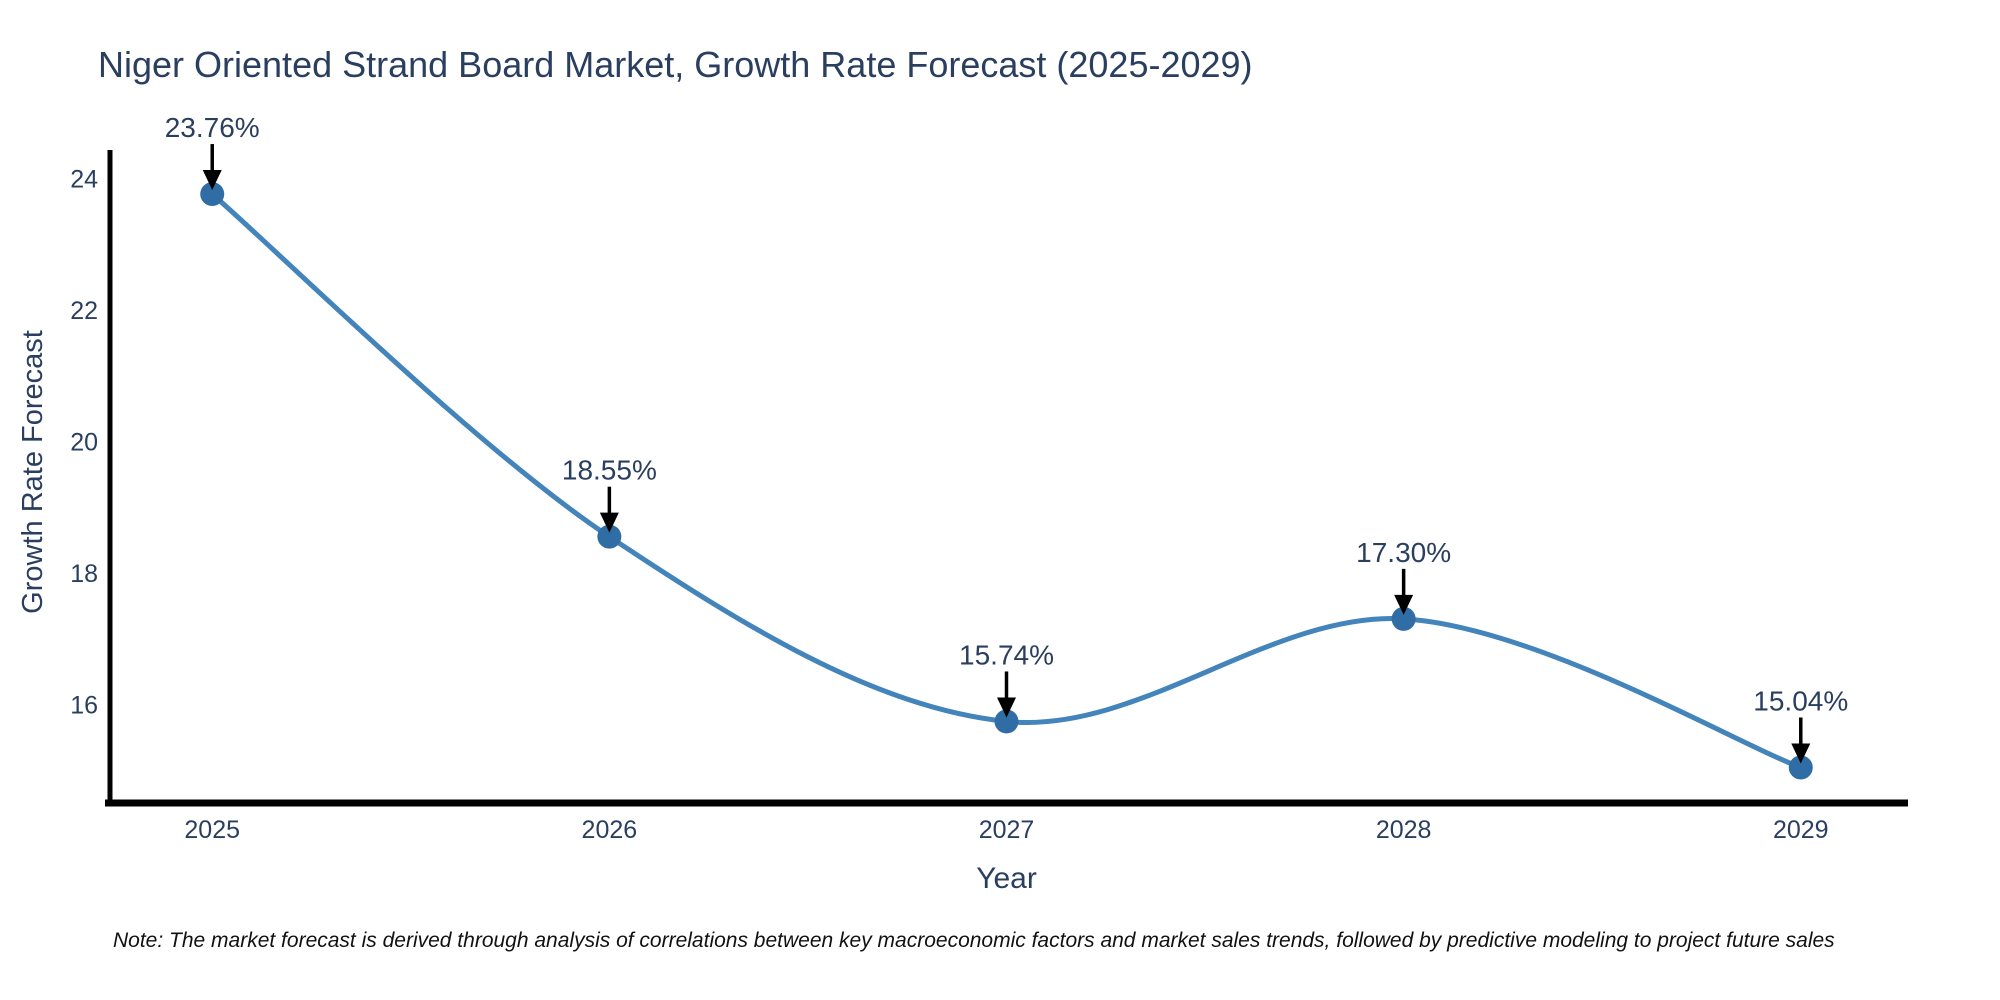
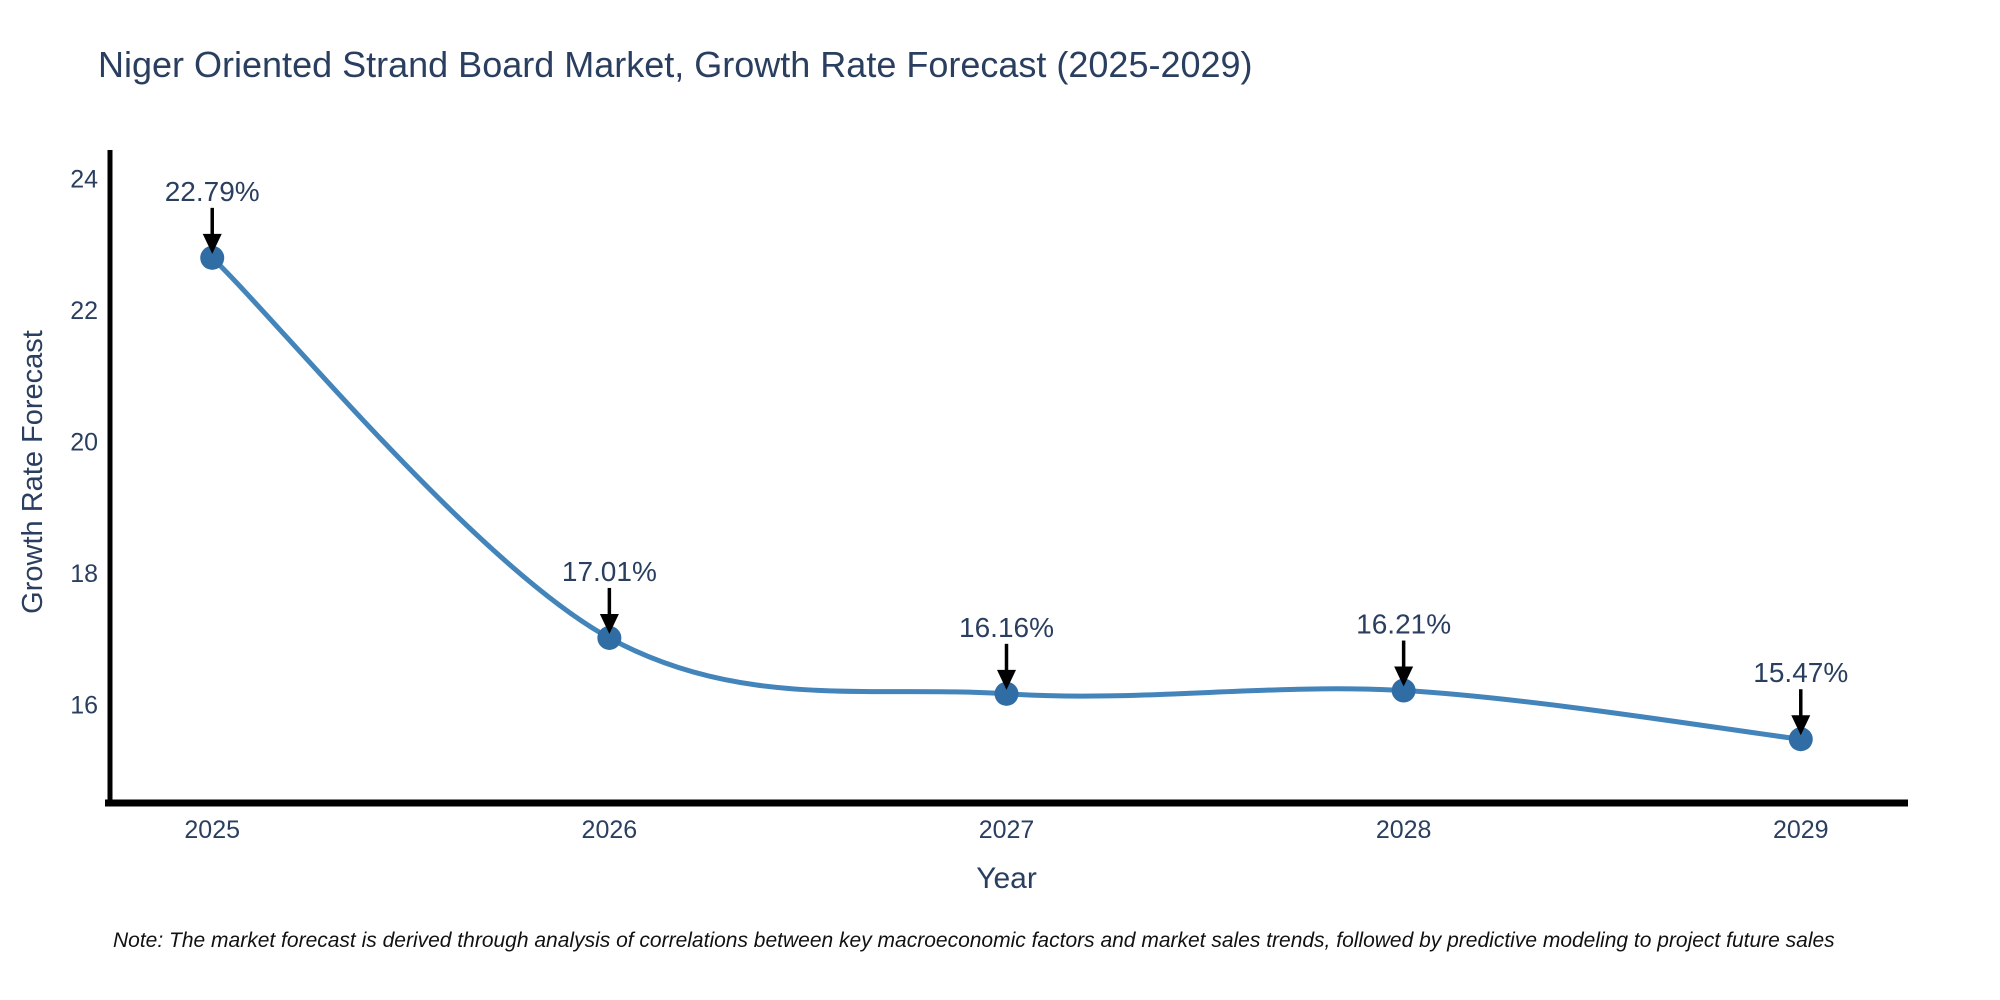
2025: 23.76% -> 22.79%
2026: 18.55% -> 17.01%
2027: 15.74% -> 16.16%
2028: 17.30% -> 16.21%
2029: 15.04% -> 15.47%
